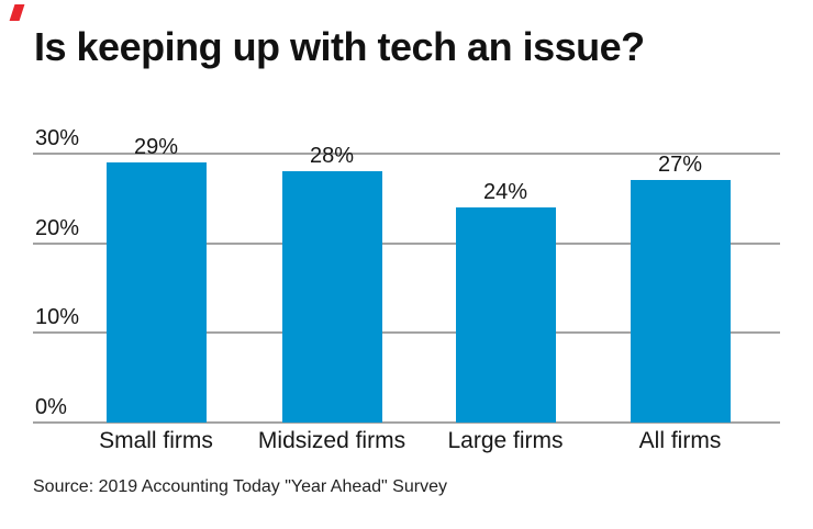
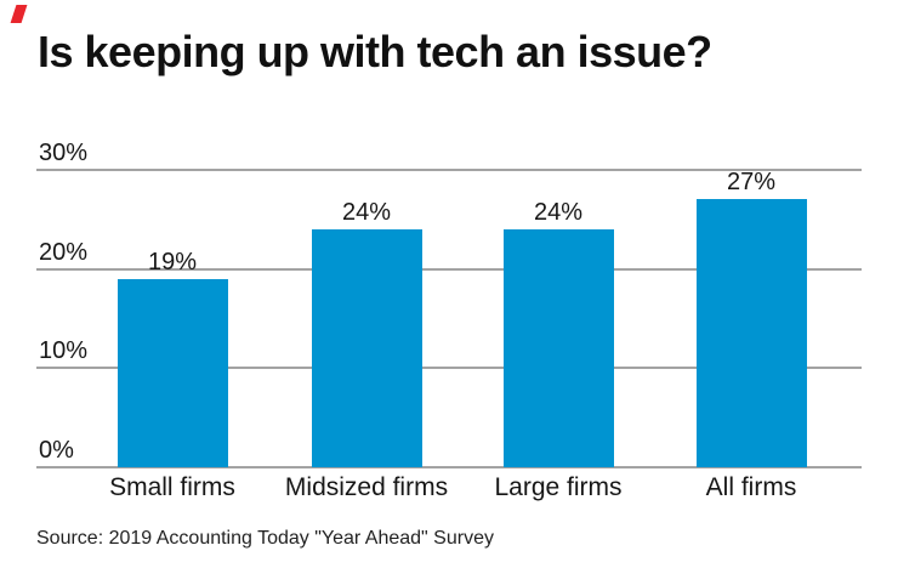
Small firms: 29% -> 19%
Midsized firms: 28% -> 24%
